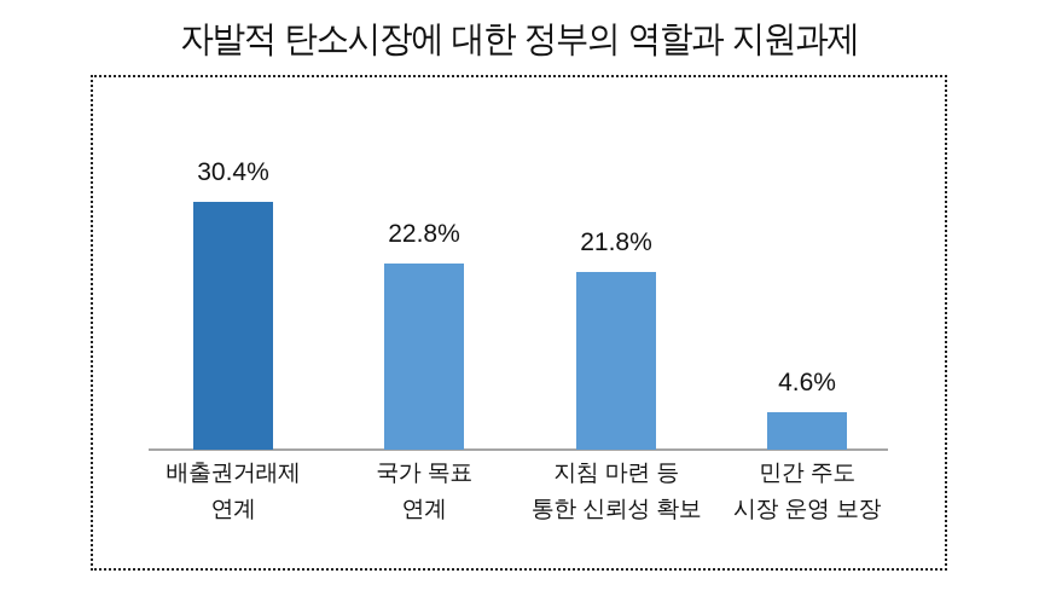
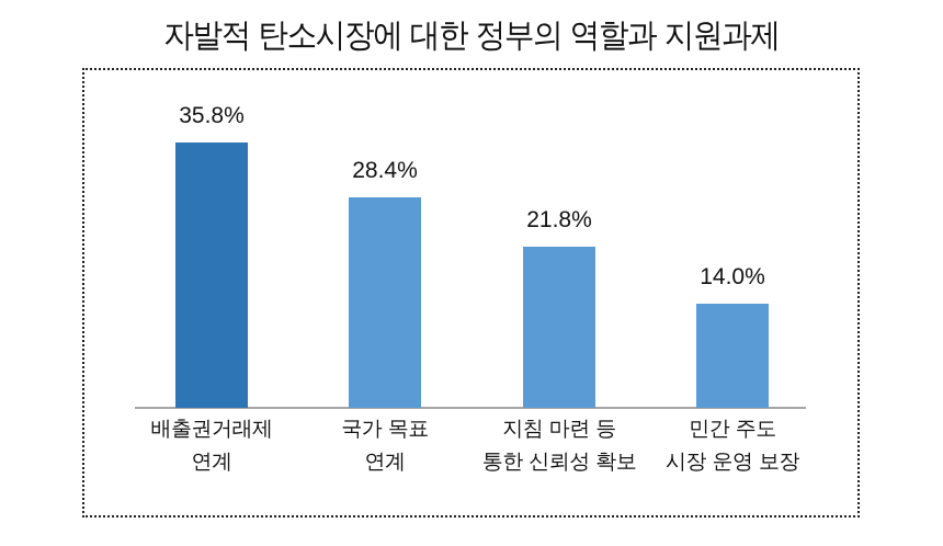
배출권거래제 연계: 30.4% -> 35.8%
국가 목표 연계: 22.8% -> 28.4%
민간 주도 시장 운영 보장: 4.6% -> 14.0%
